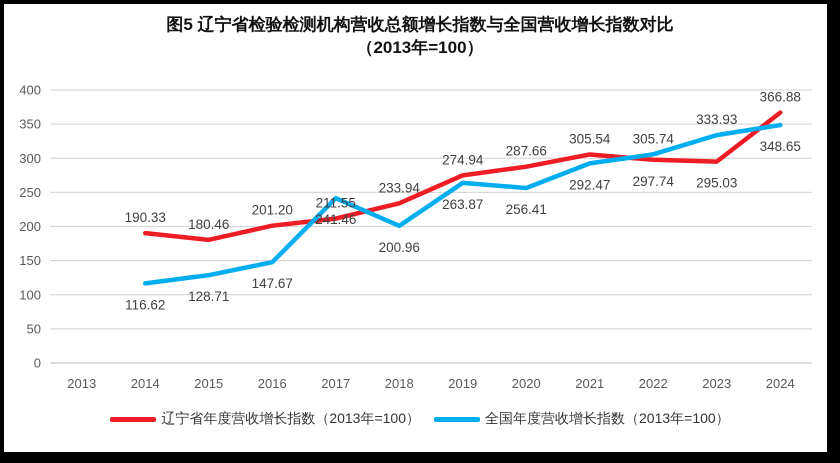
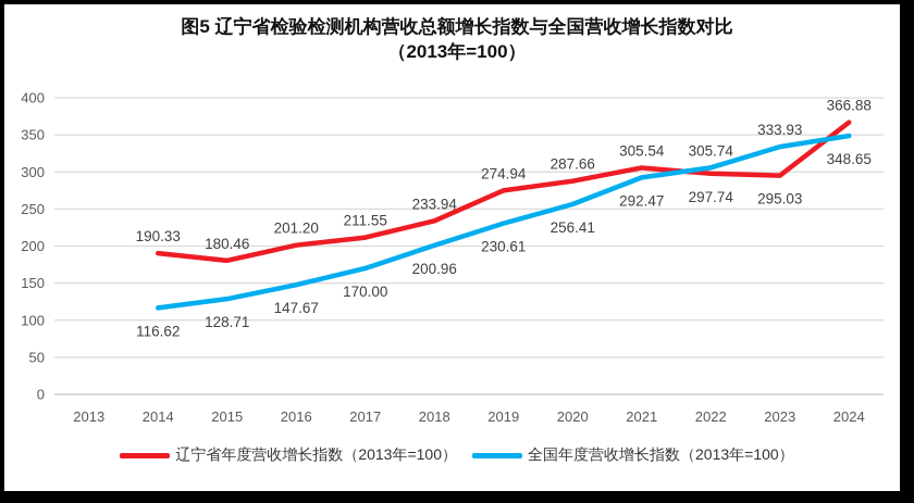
全国年度营收增长指数（2013年=100）/2017: 241.46 -> 170.00
全国年度营收增长指数（2013年=100）/2019: 263.87 -> 230.61
